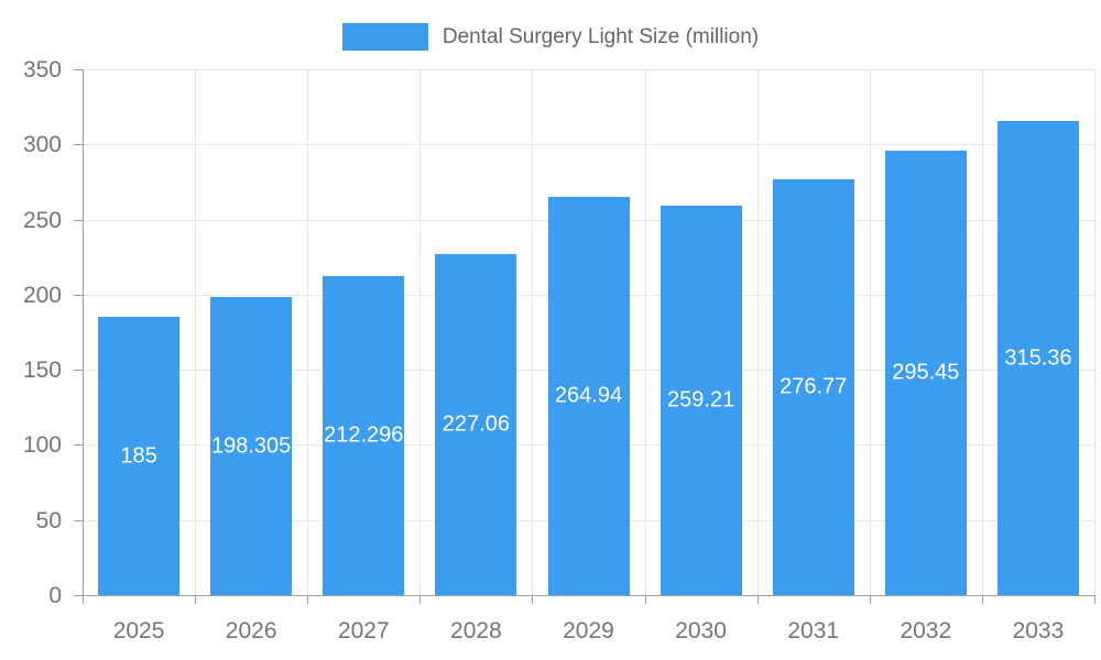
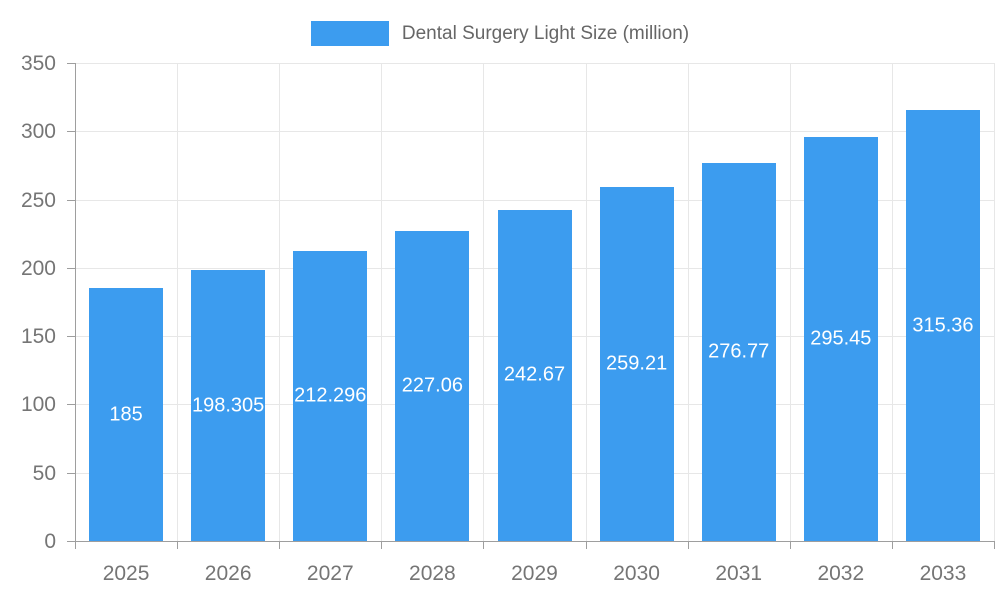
2029: 264.94 -> 242.67
